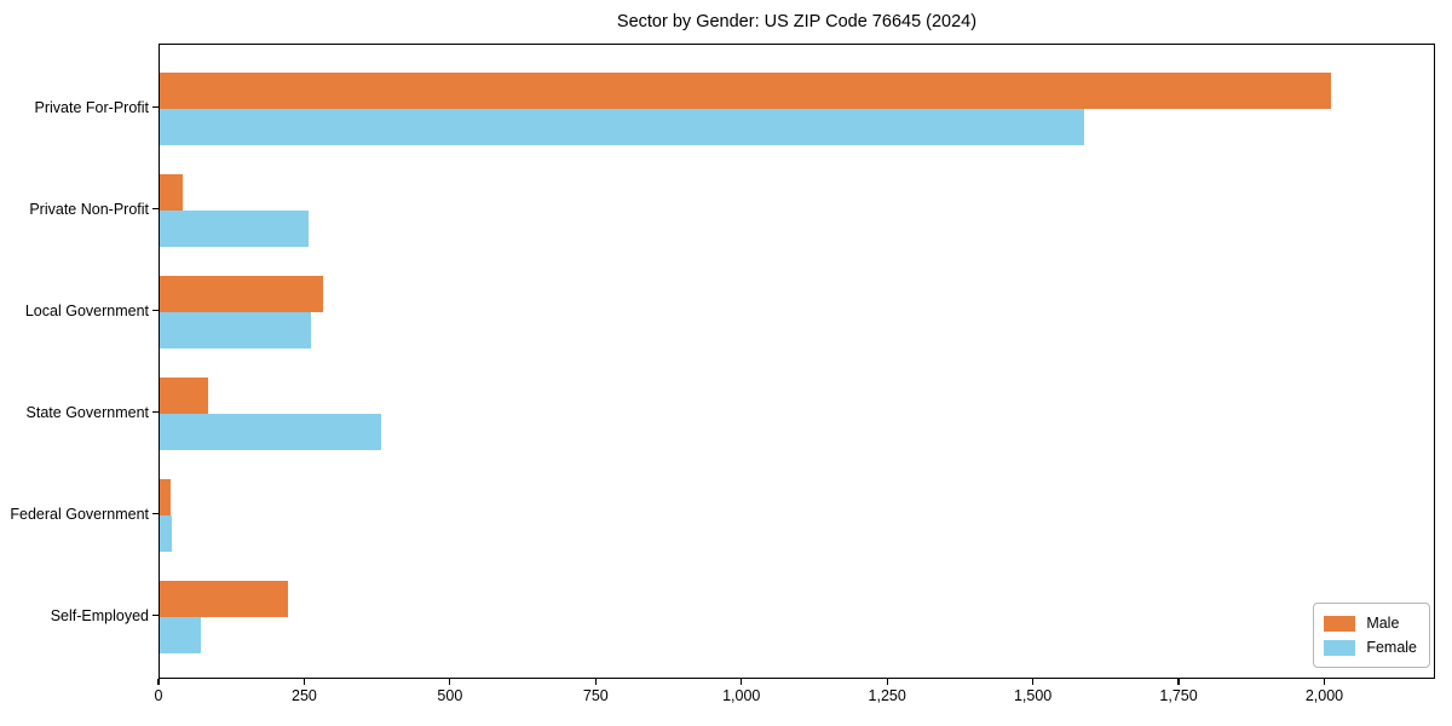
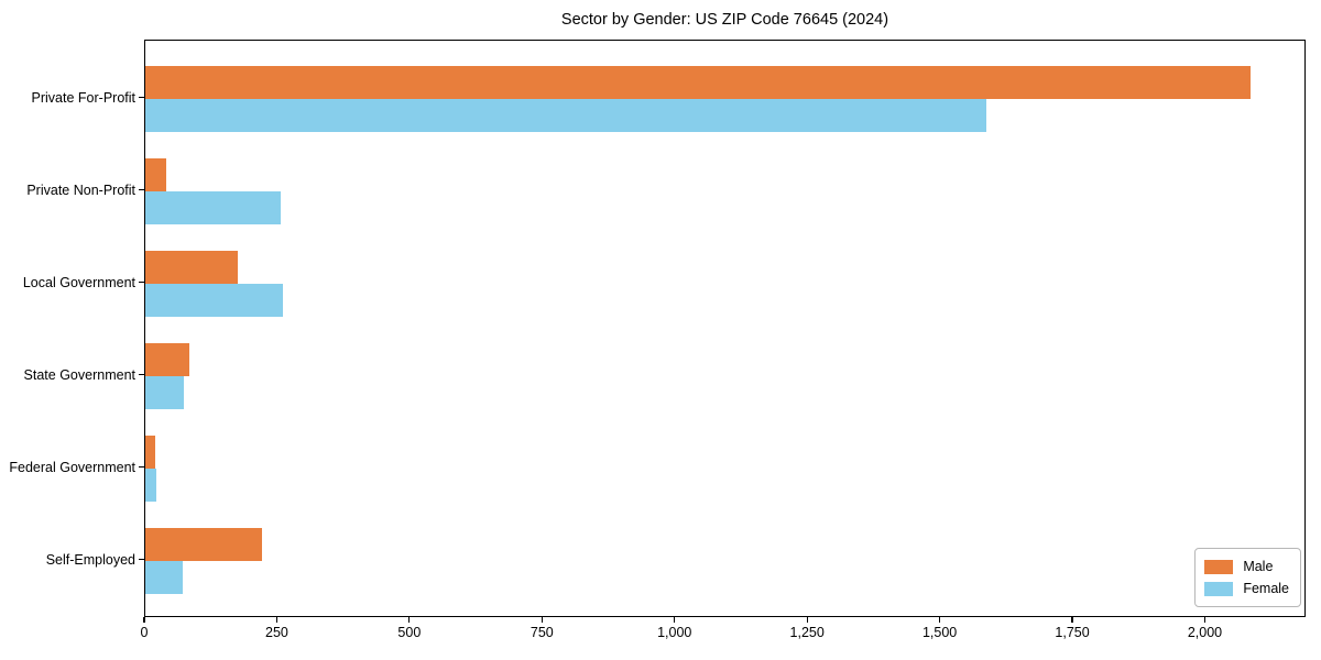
Male/Private For-Profit: 2010 -> 2080
Male/Local Government: 280 -> 180
Female/State Government: 380 -> 70
